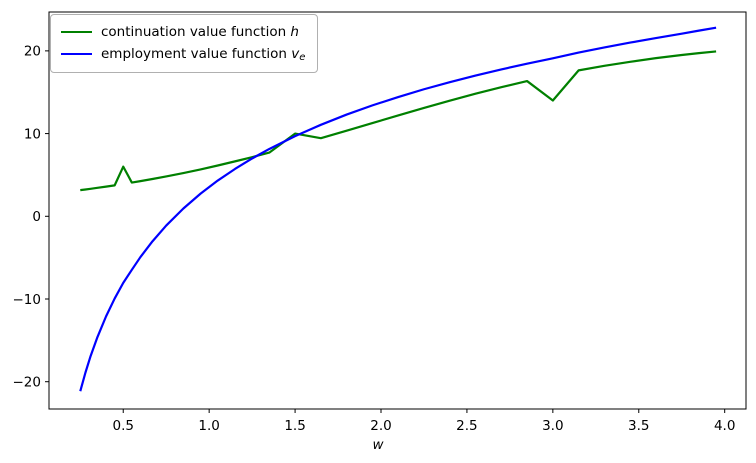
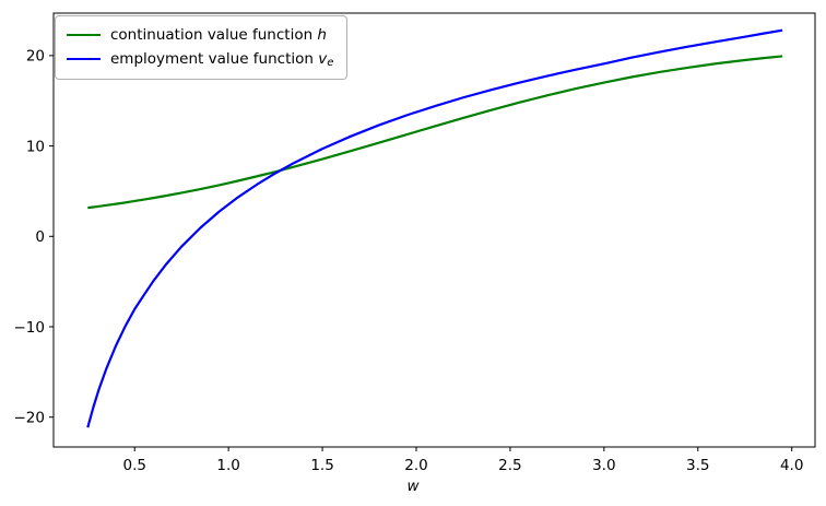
continuation value function h/0.5: 6 -> 4
continuation value function h/1.5: 10 -> 9
continuation value function h/3.0: 14 -> 17
